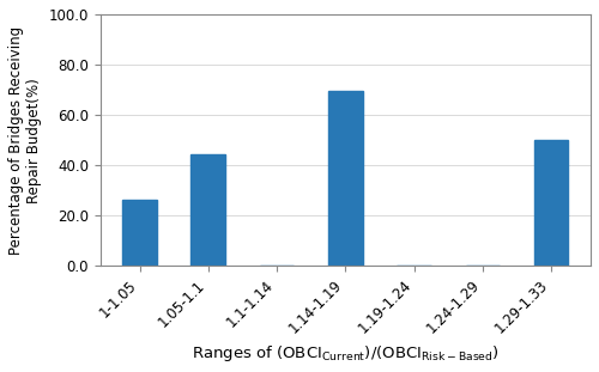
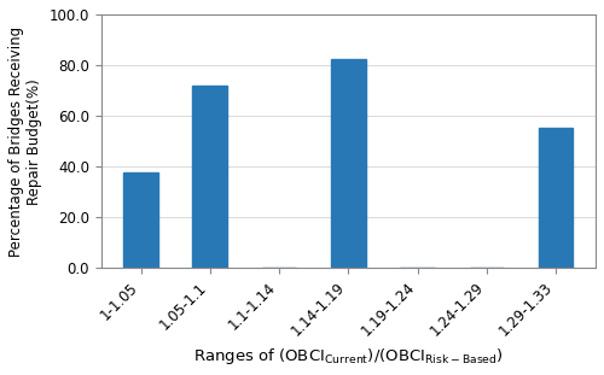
1-1.05: 26.5 -> 37.5
1.05-1.1: 44.5 -> 72.0
1.14-1.19: 69.5 -> 82.5
1.29-1.33: 50.0 -> 55.5
